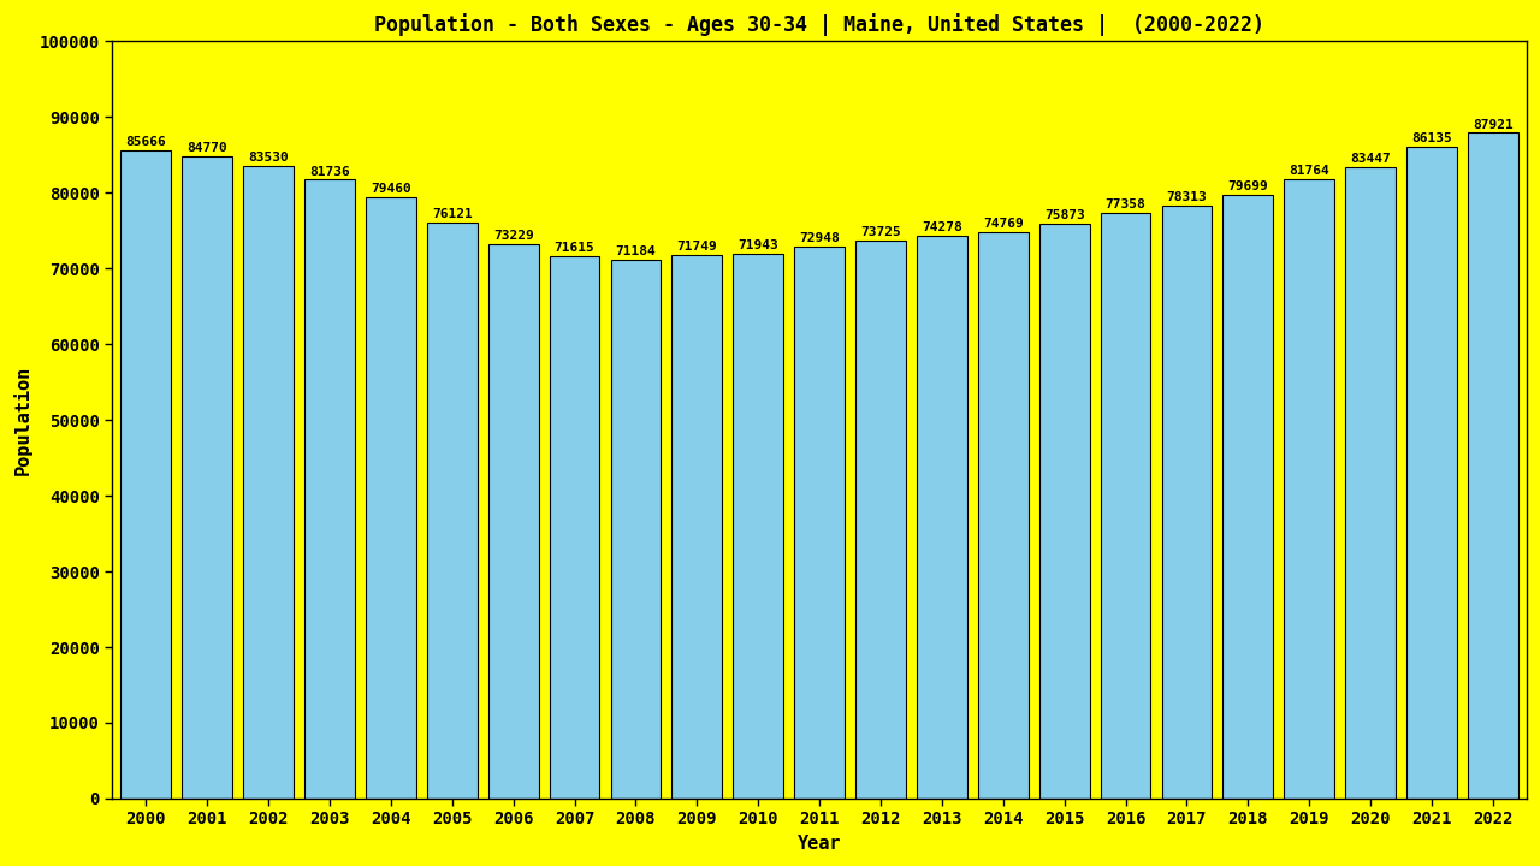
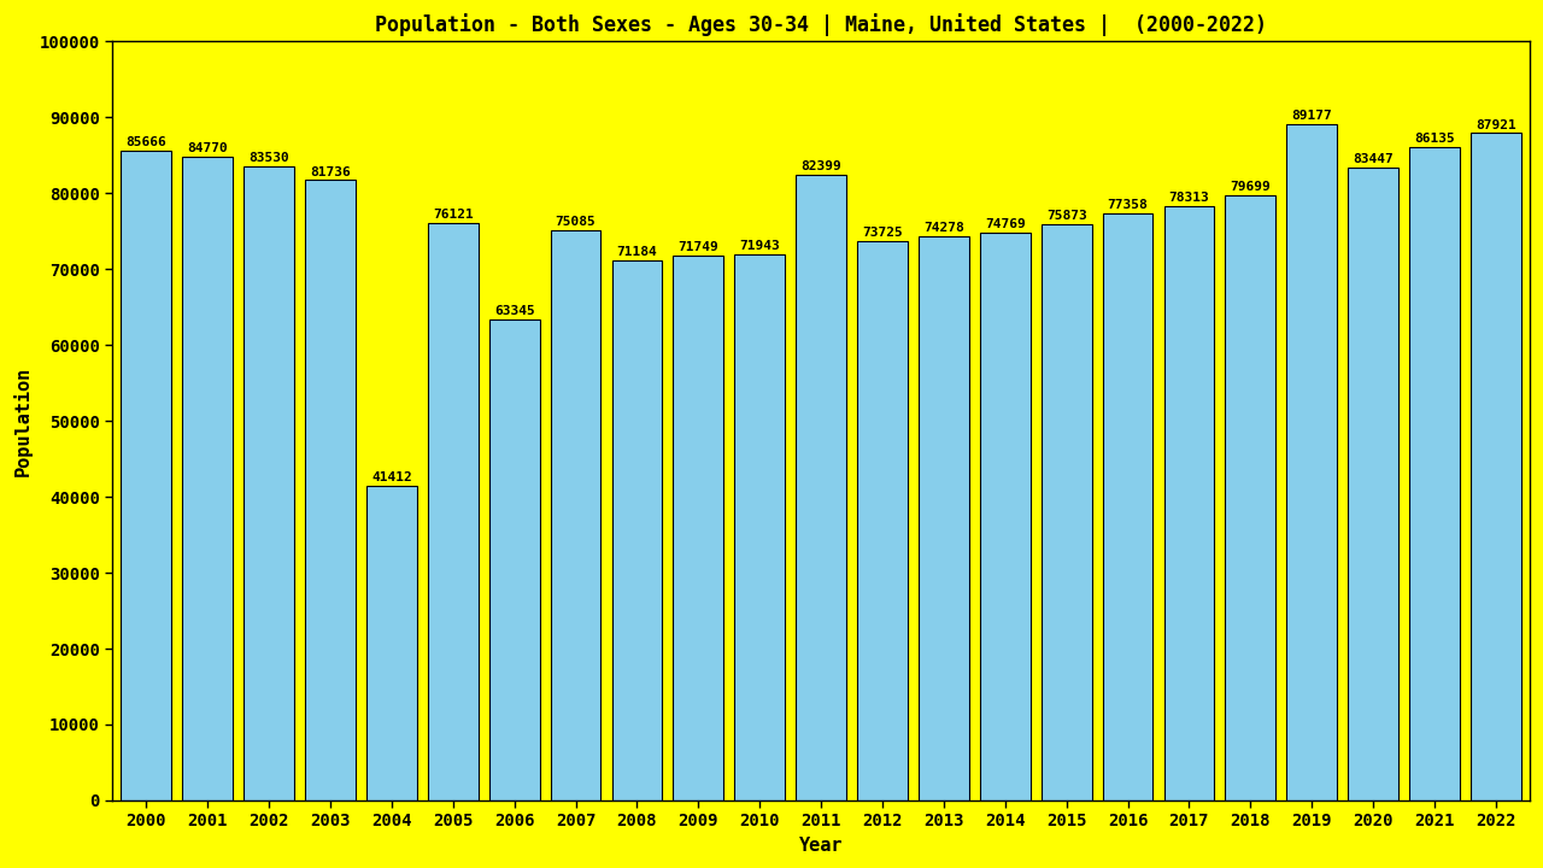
2004: 79460 -> 41412
2006: 73229 -> 63345
2007: 71615 -> 75085
2011: 72948 -> 82399
2019: 81764 -> 89177
